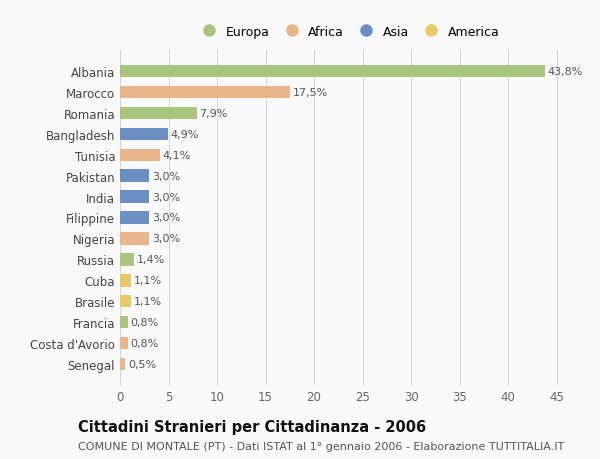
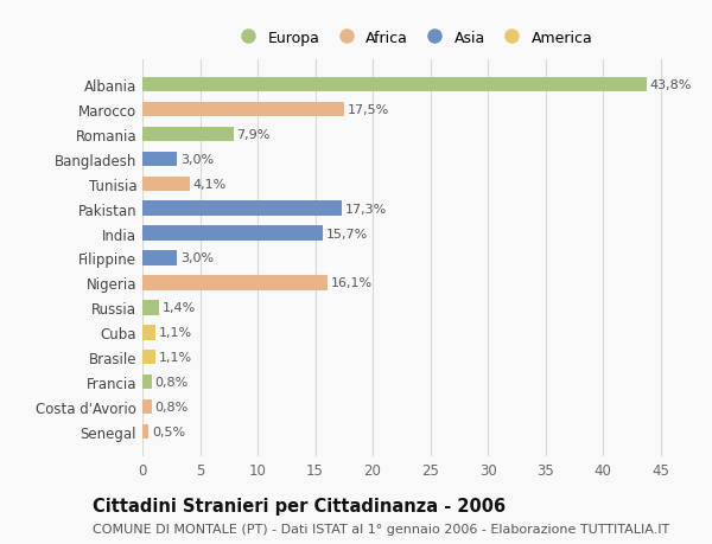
Bangladesh: 4,9% -> 3,0%
Pakistan: 3,0% -> 17,3%
India: 3,0% -> 15,7%
Nigeria: 3,0% -> 16,1%
